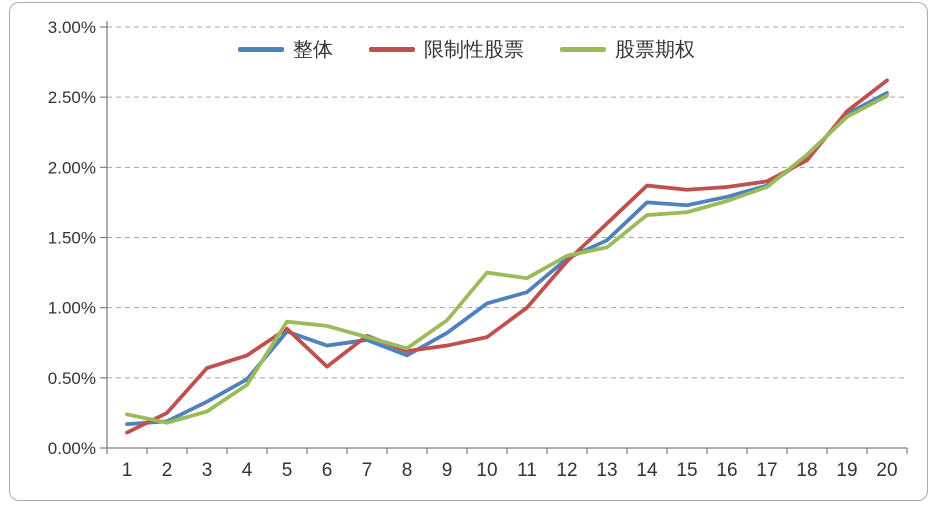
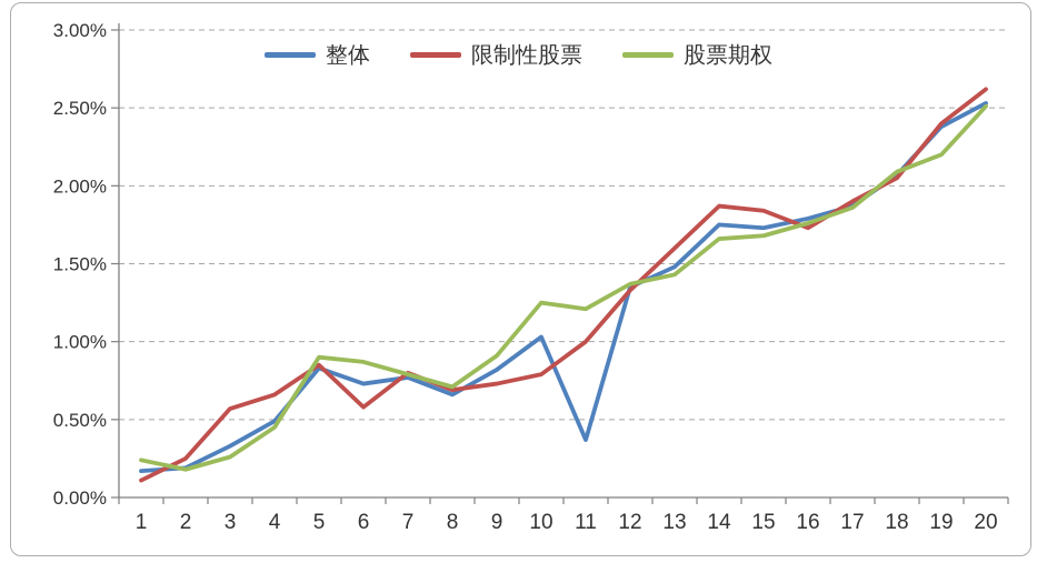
整体/11: 1.11% -> 0.37%
限制性股票/16: 1.86% -> 1.73%
股票期权/19: 2.36% -> 2.20%
